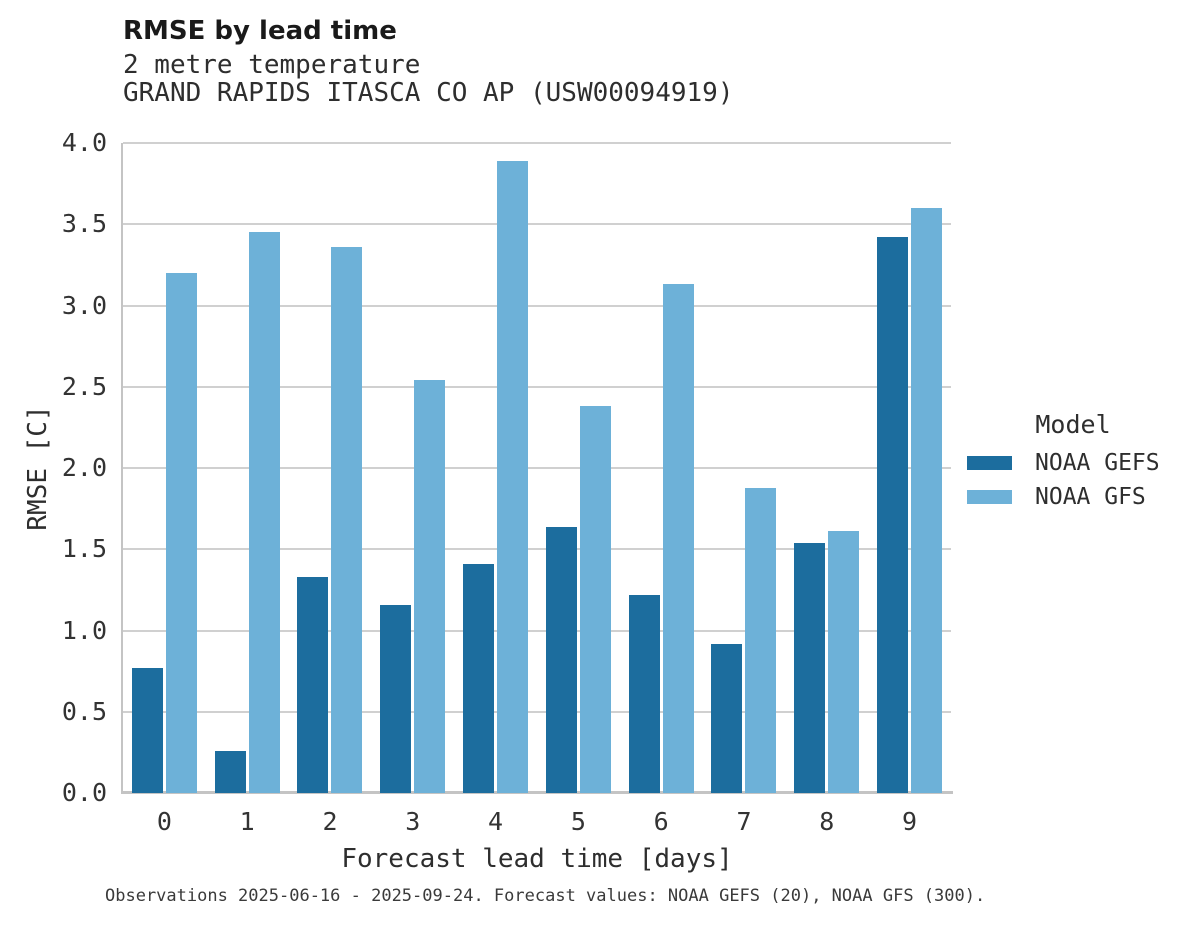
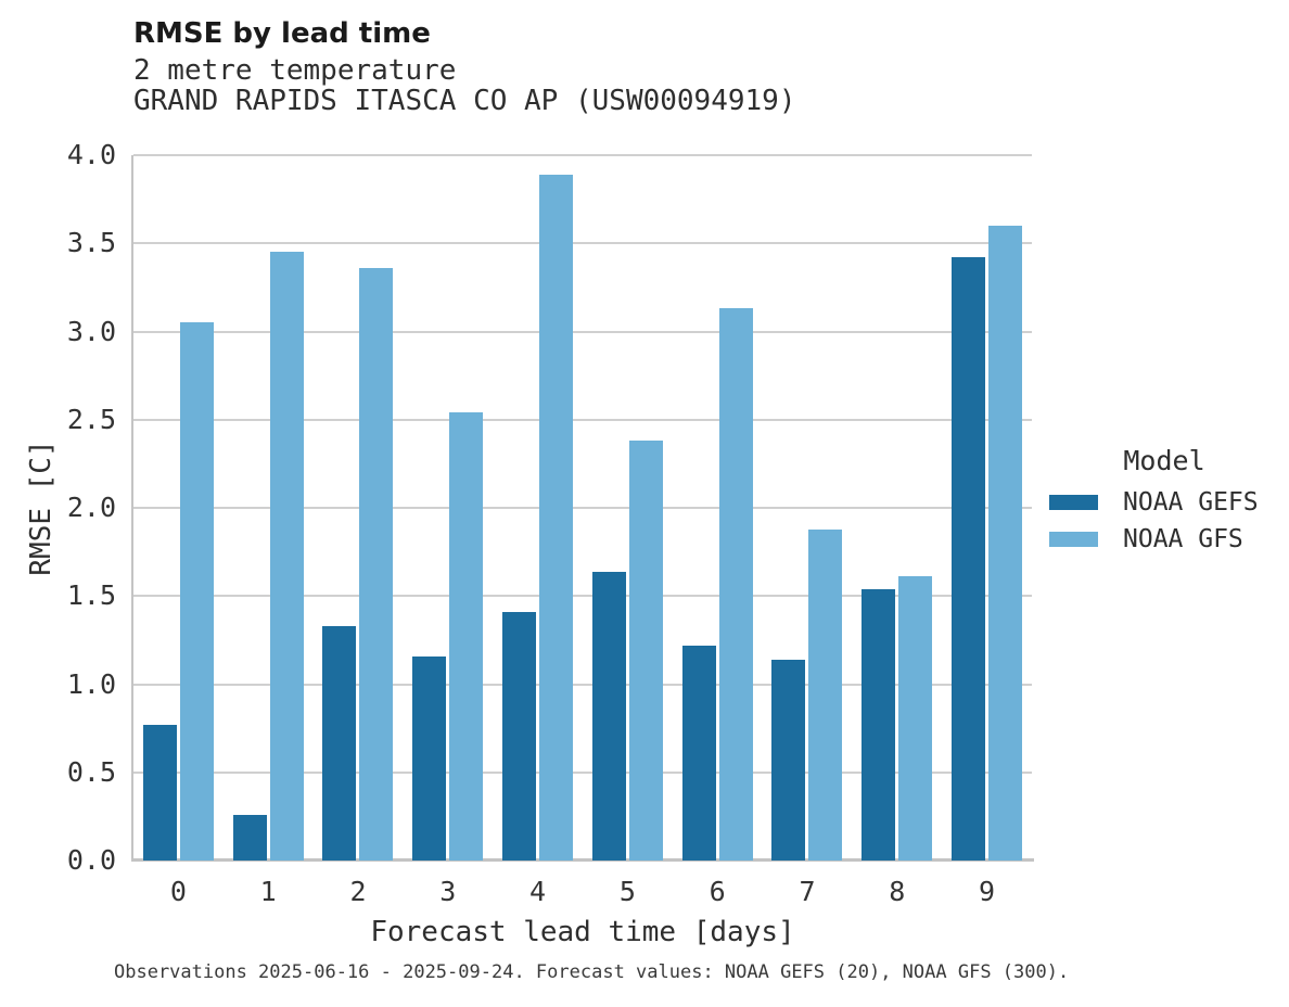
NOAA GFS/0: 3.20 -> 3.05
NOAA GEFS/7: 0.92 -> 1.14
